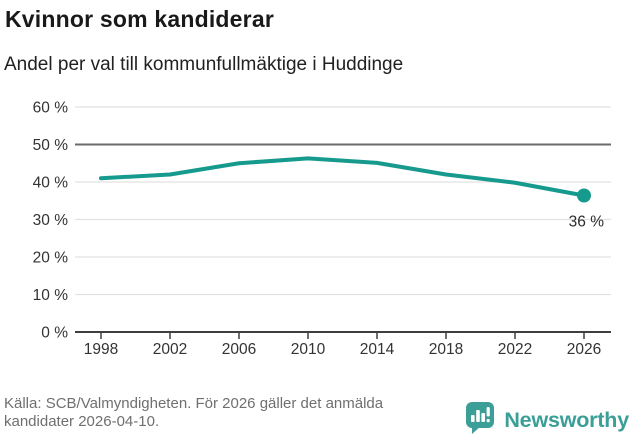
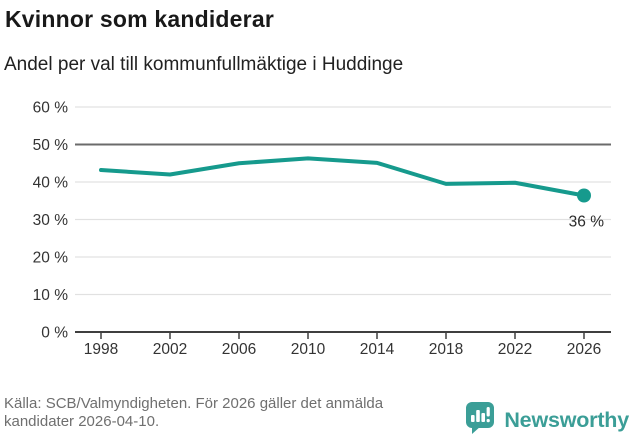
1998: 41% -> 43%
2018: 42% -> 40%
